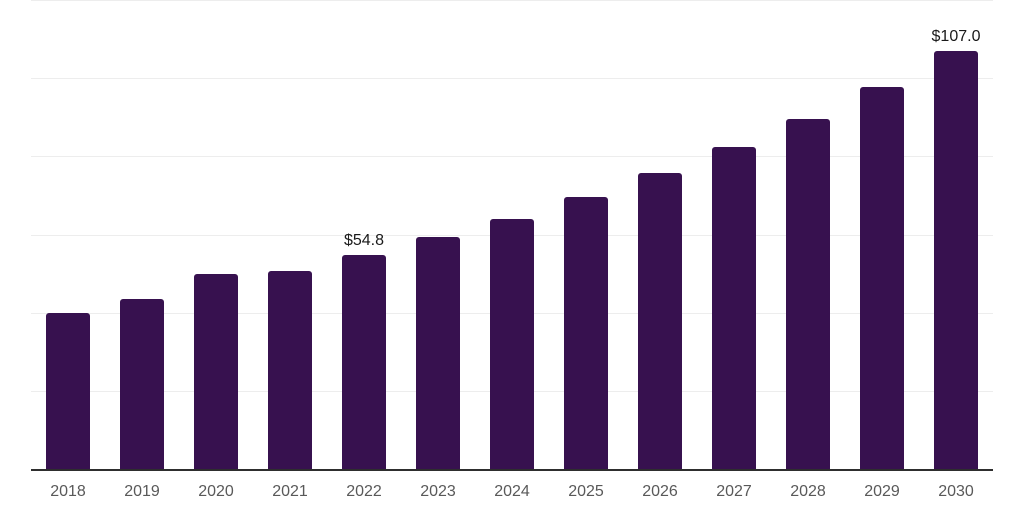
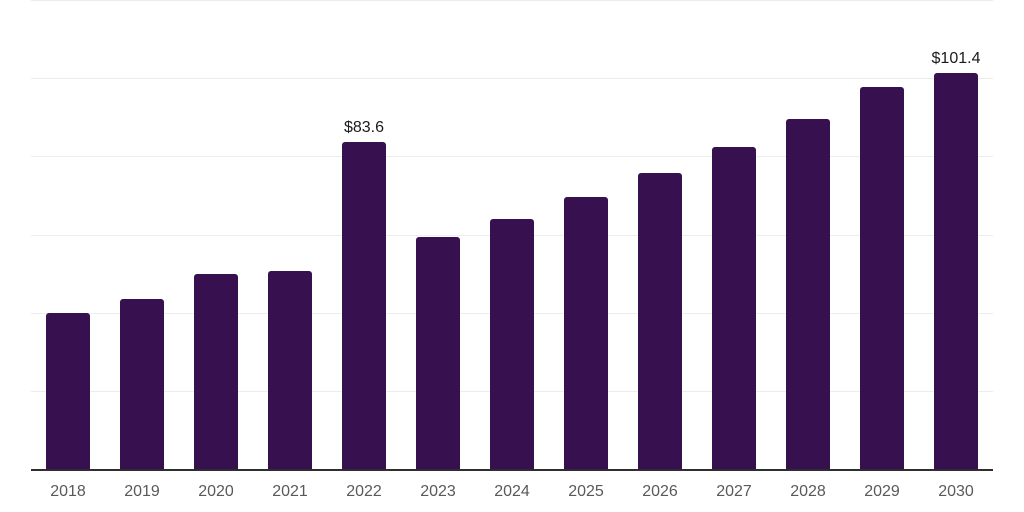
2022: $54.8 -> $83.6
2030: $107.0 -> $101.4
